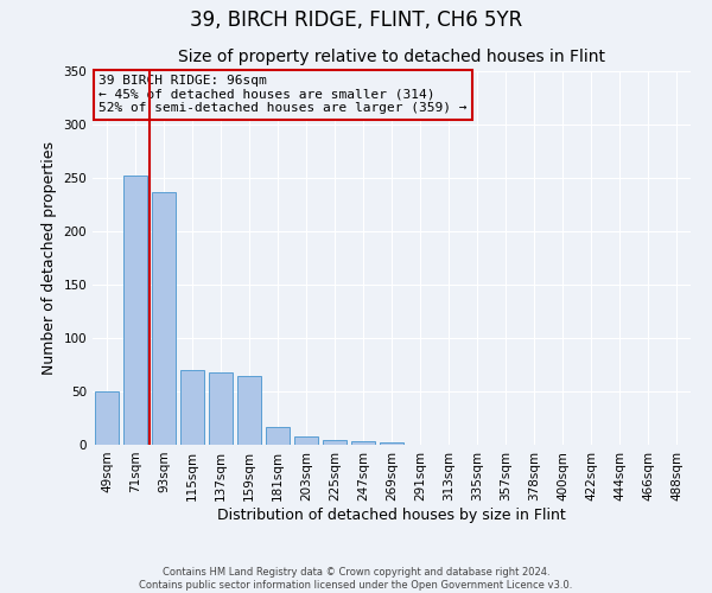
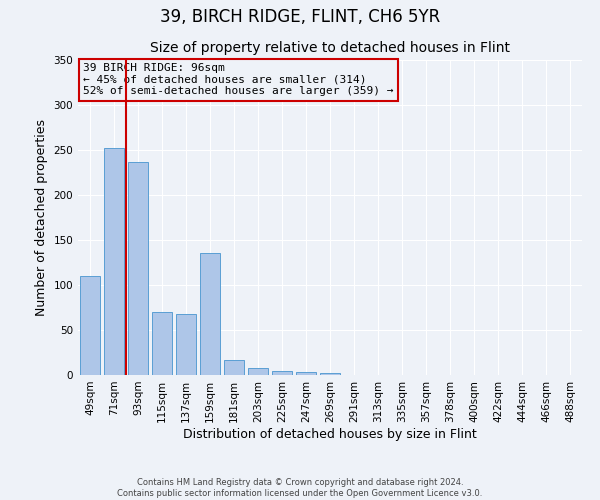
49sqm: 50 -> 110
159sqm: 65 -> 136
